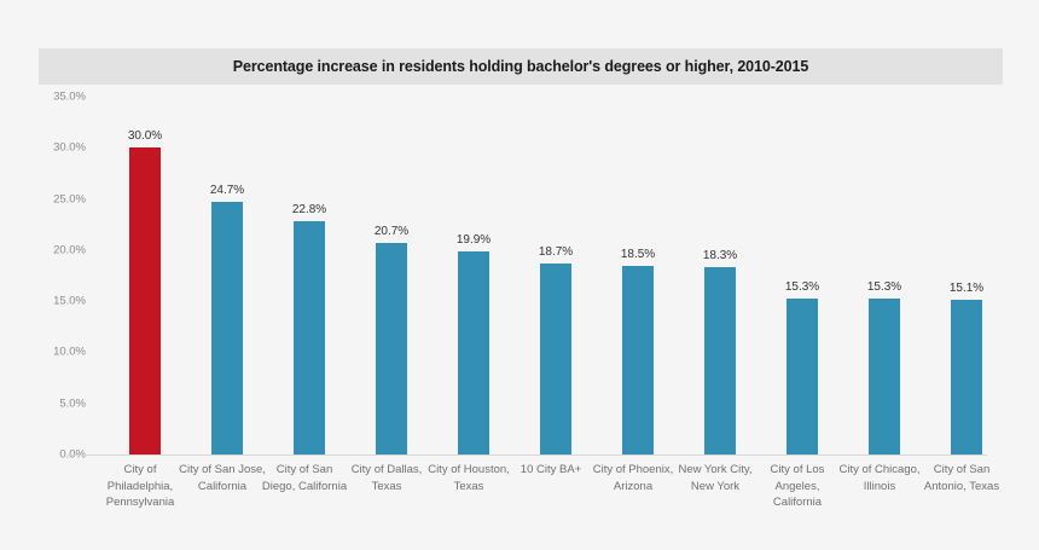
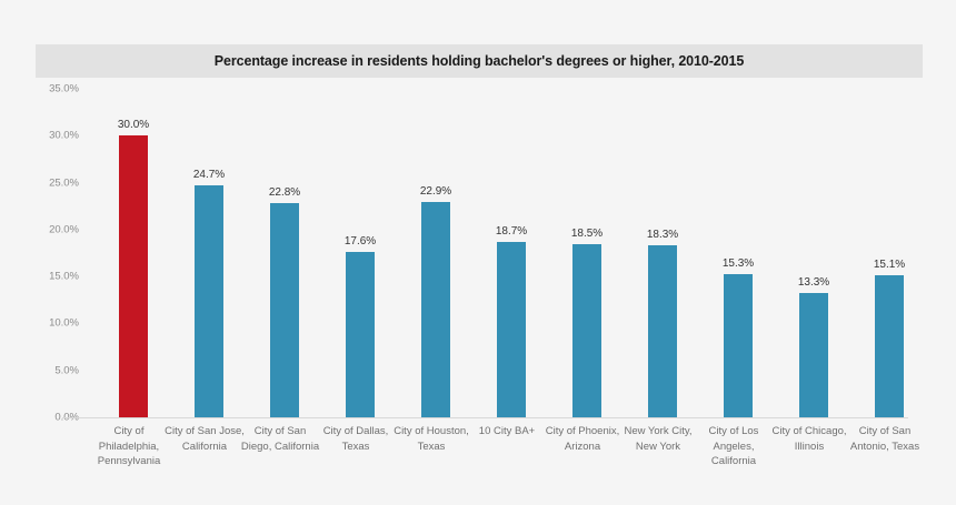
City of Dallas, Texas: 20.7% -> 17.6%
City of Houston, Texas: 19.9% -> 22.9%
City of Chicago, Illinois: 15.3% -> 13.3%
